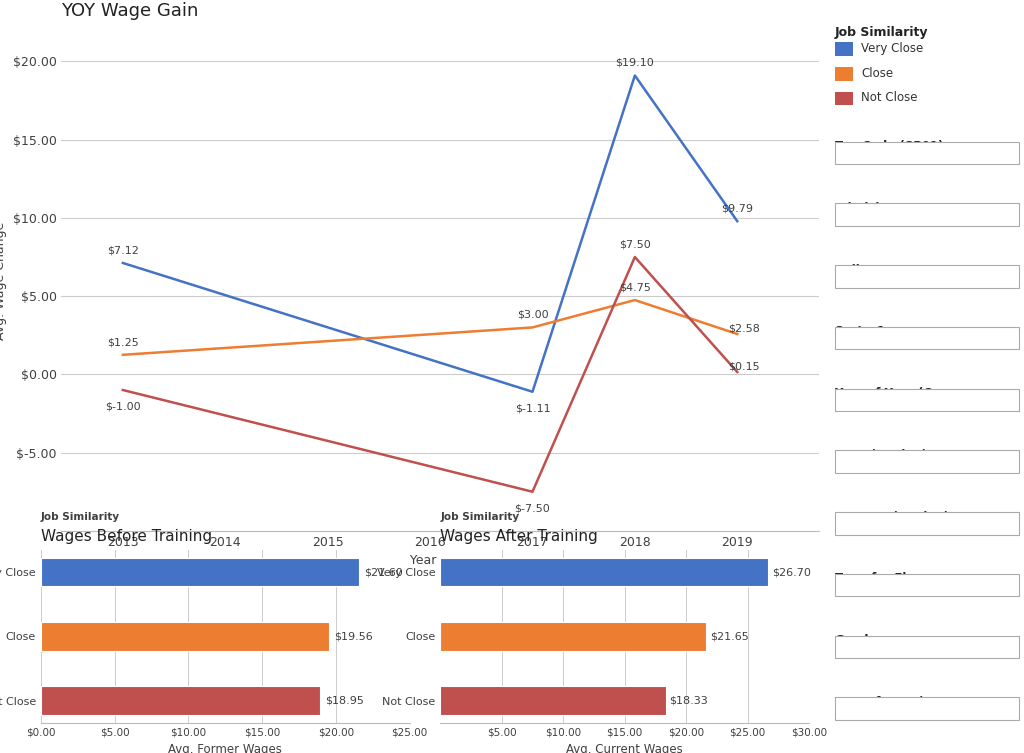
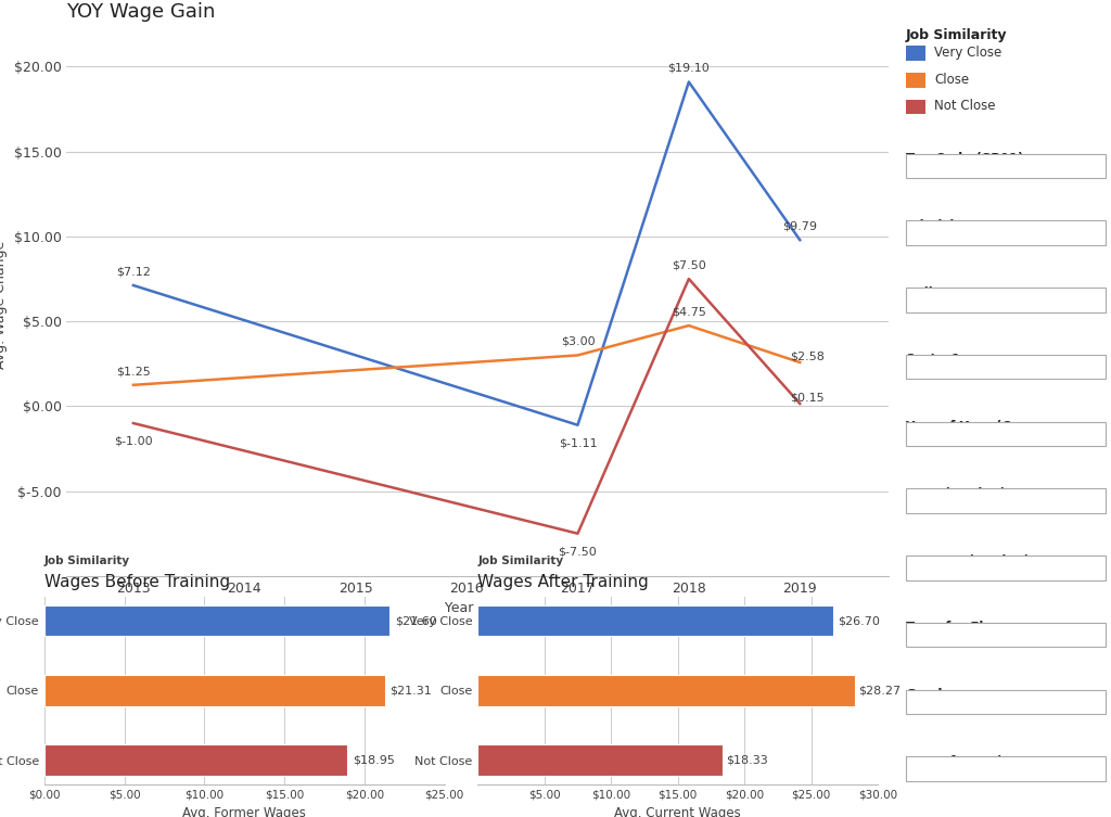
Wages Before Training/Close: $19.56 -> $21.31
Wages After Training/Close: $21.65 -> $28.27
